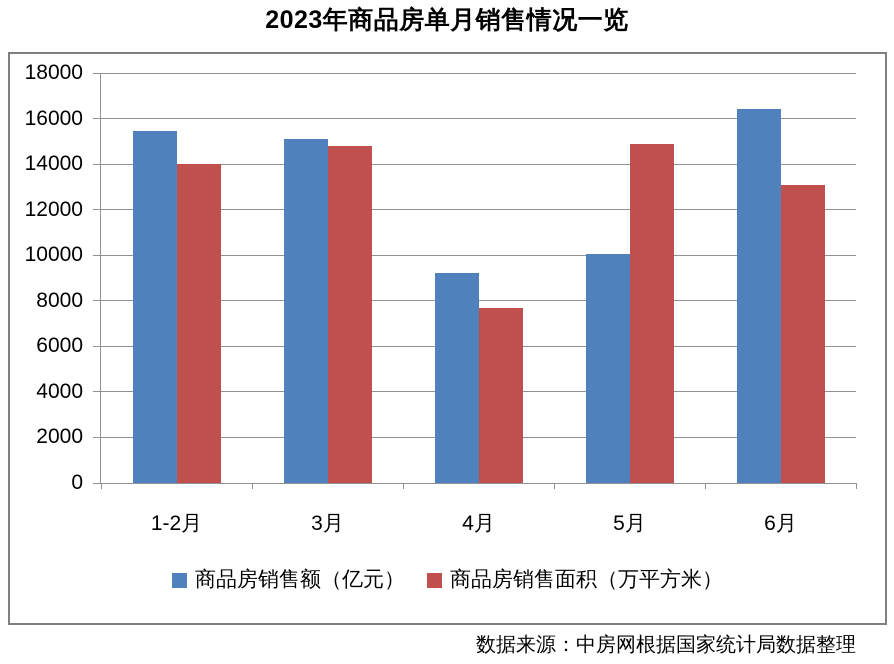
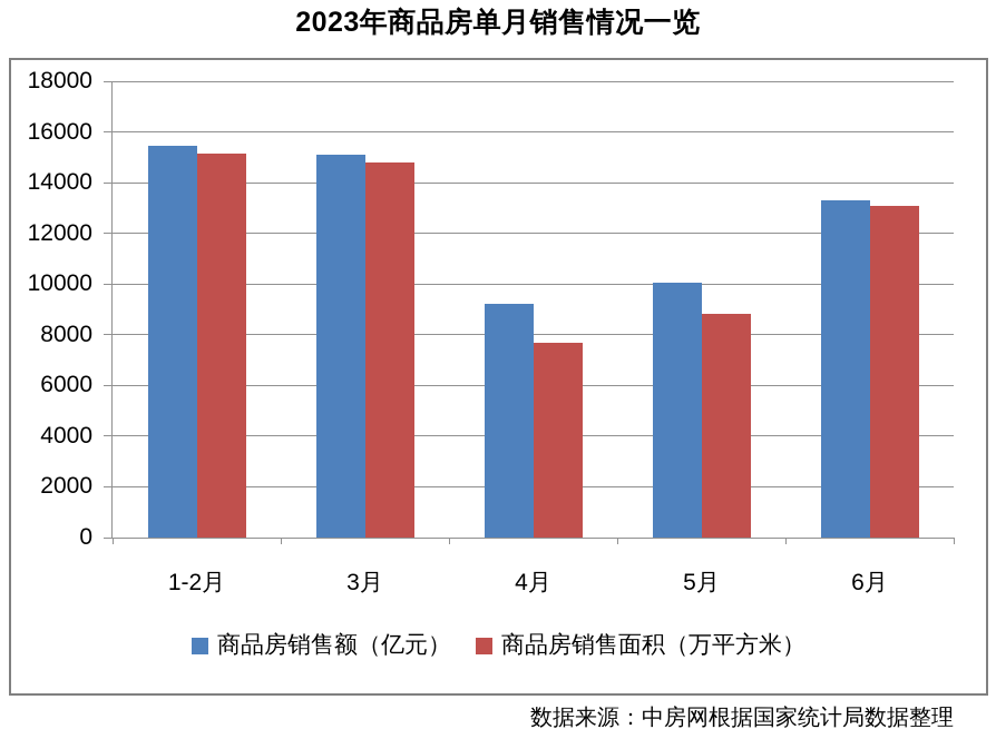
商品房销售面积（万平方米）/1-2月: 14000 -> 15100
商品房销售面积（万平方米）/5月: 14900 -> 8800
商品房销售额（亿元）/6月: 16400 -> 13300
